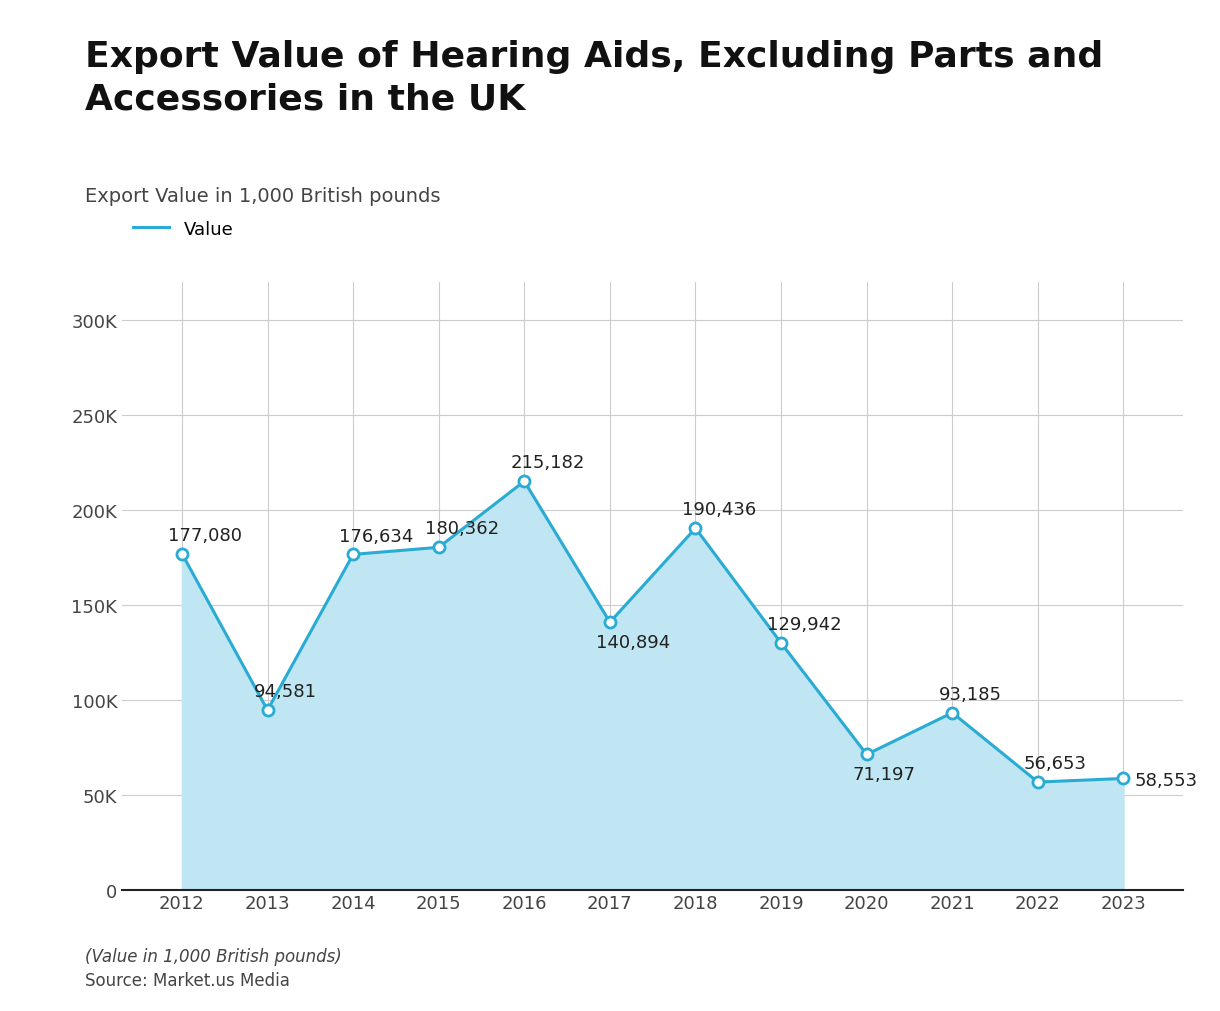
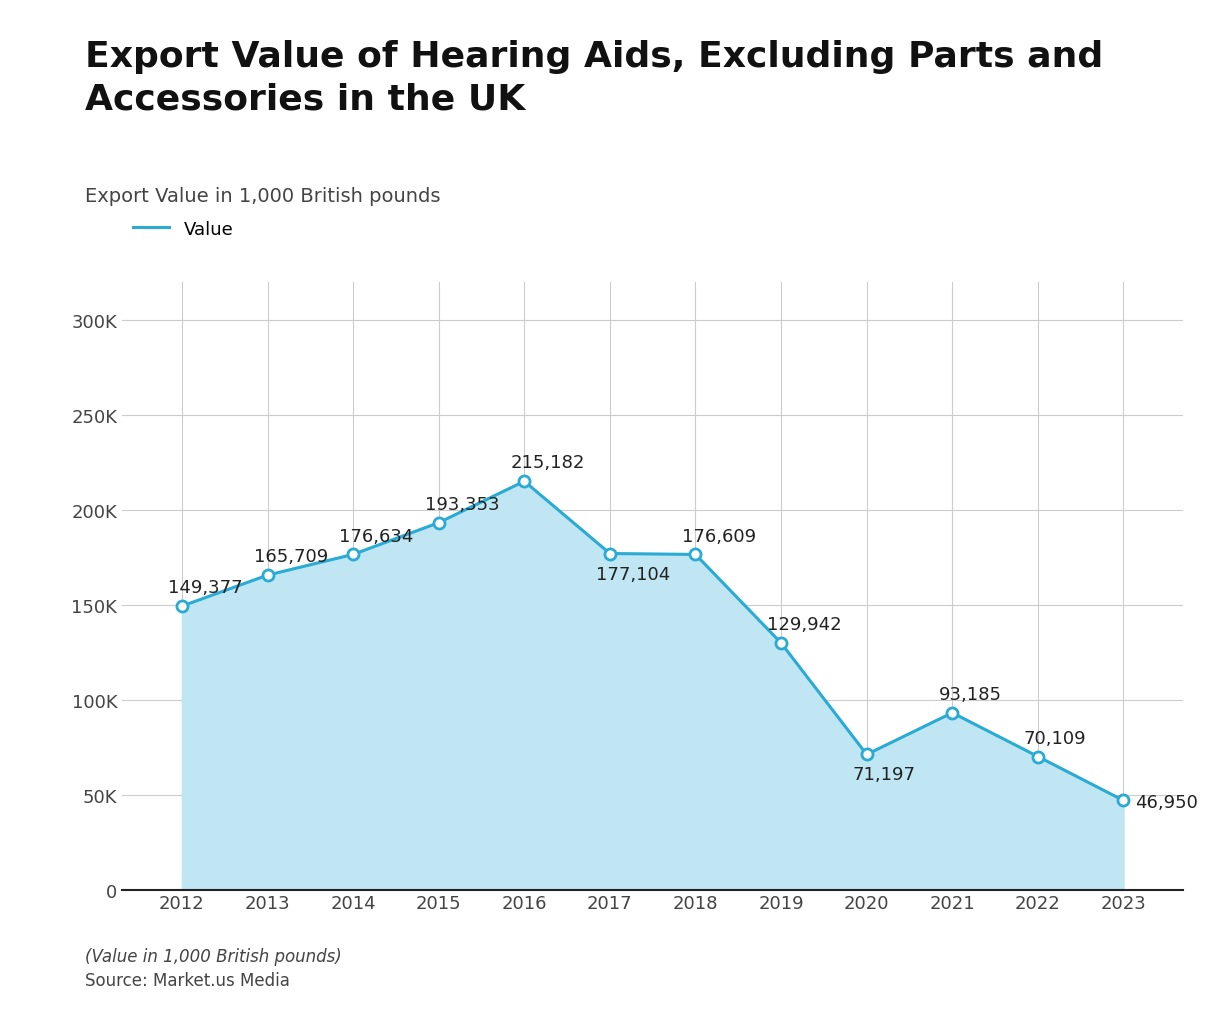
2012: 177,080 -> 149,377
2013: 94,581 -> 165,709
2015: 180,362 -> 193,353
2017: 140,894 -> 177,104
2018: 190,436 -> 176,609
2022: 56,653 -> 70,109
2023: 58,553 -> 46,950
